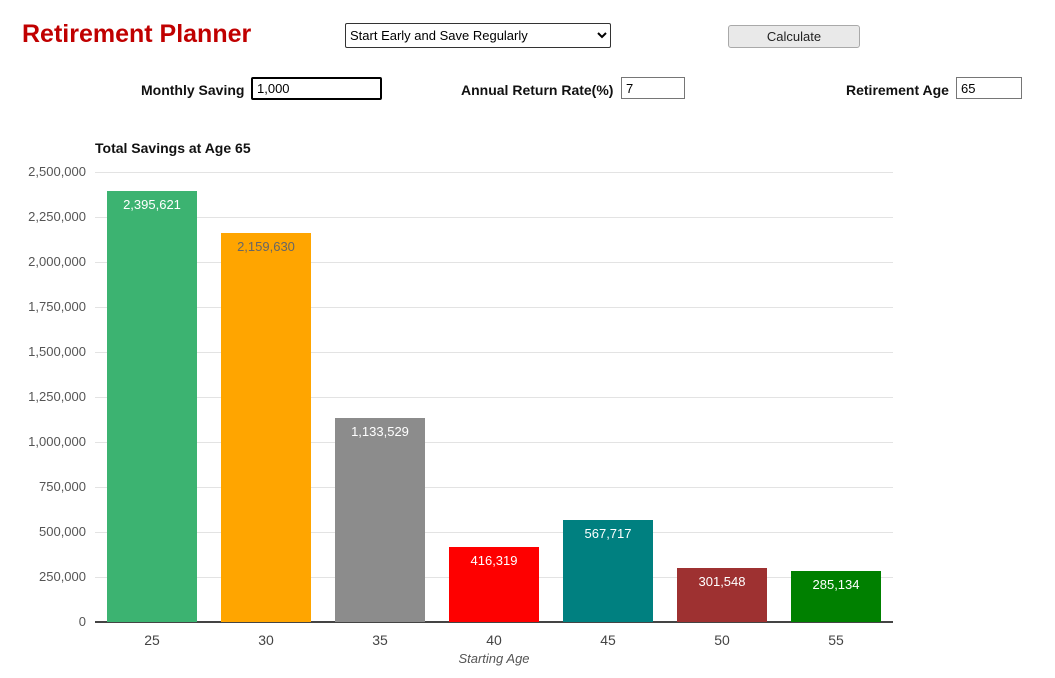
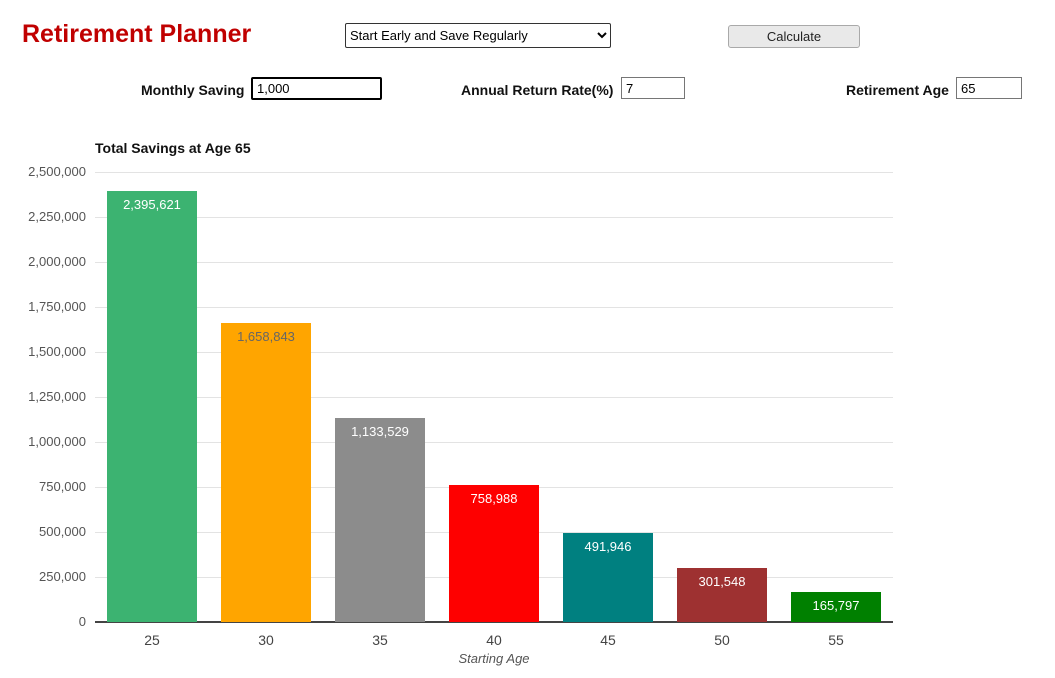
30: 2,159,630 -> 1,658,843
40: 416,319 -> 758,988
45: 567,717 -> 491,946
55: 285,134 -> 165,797
